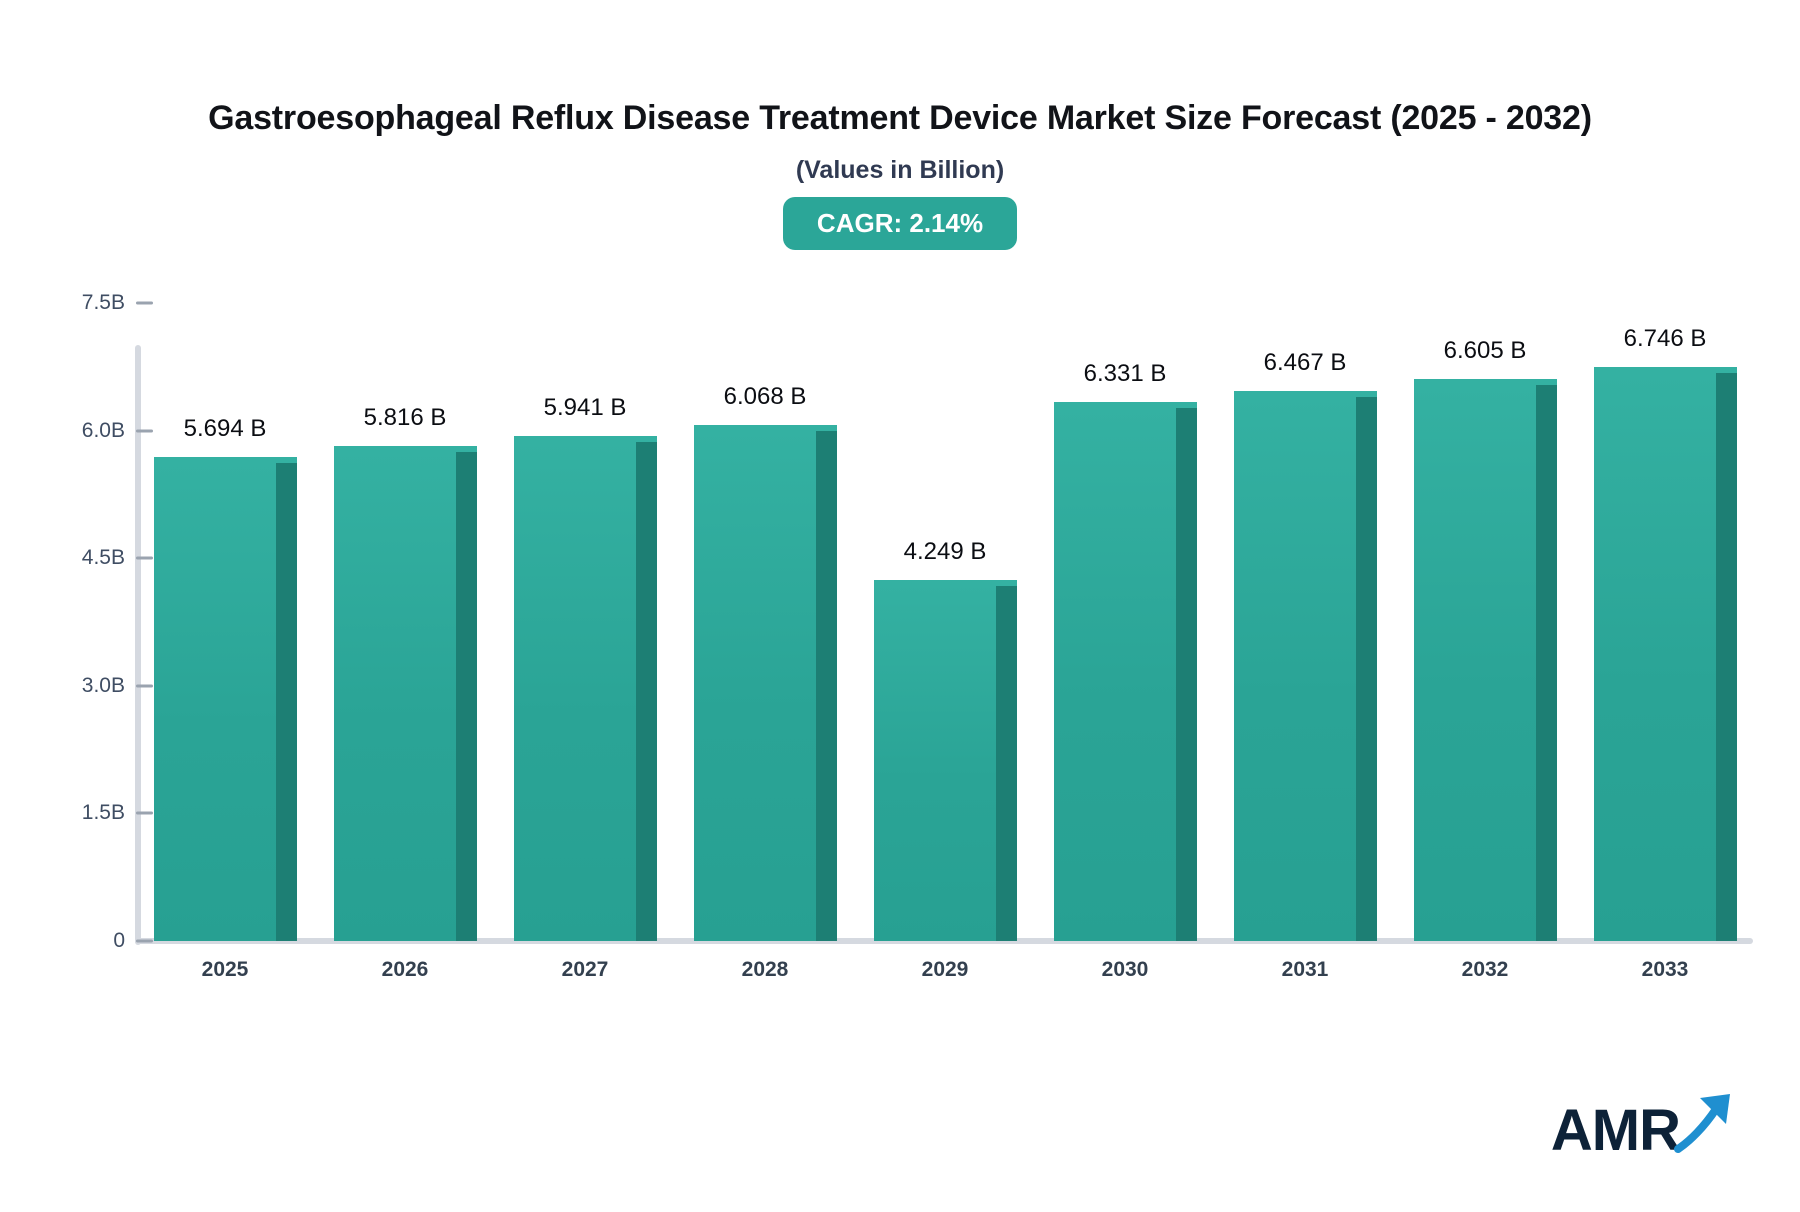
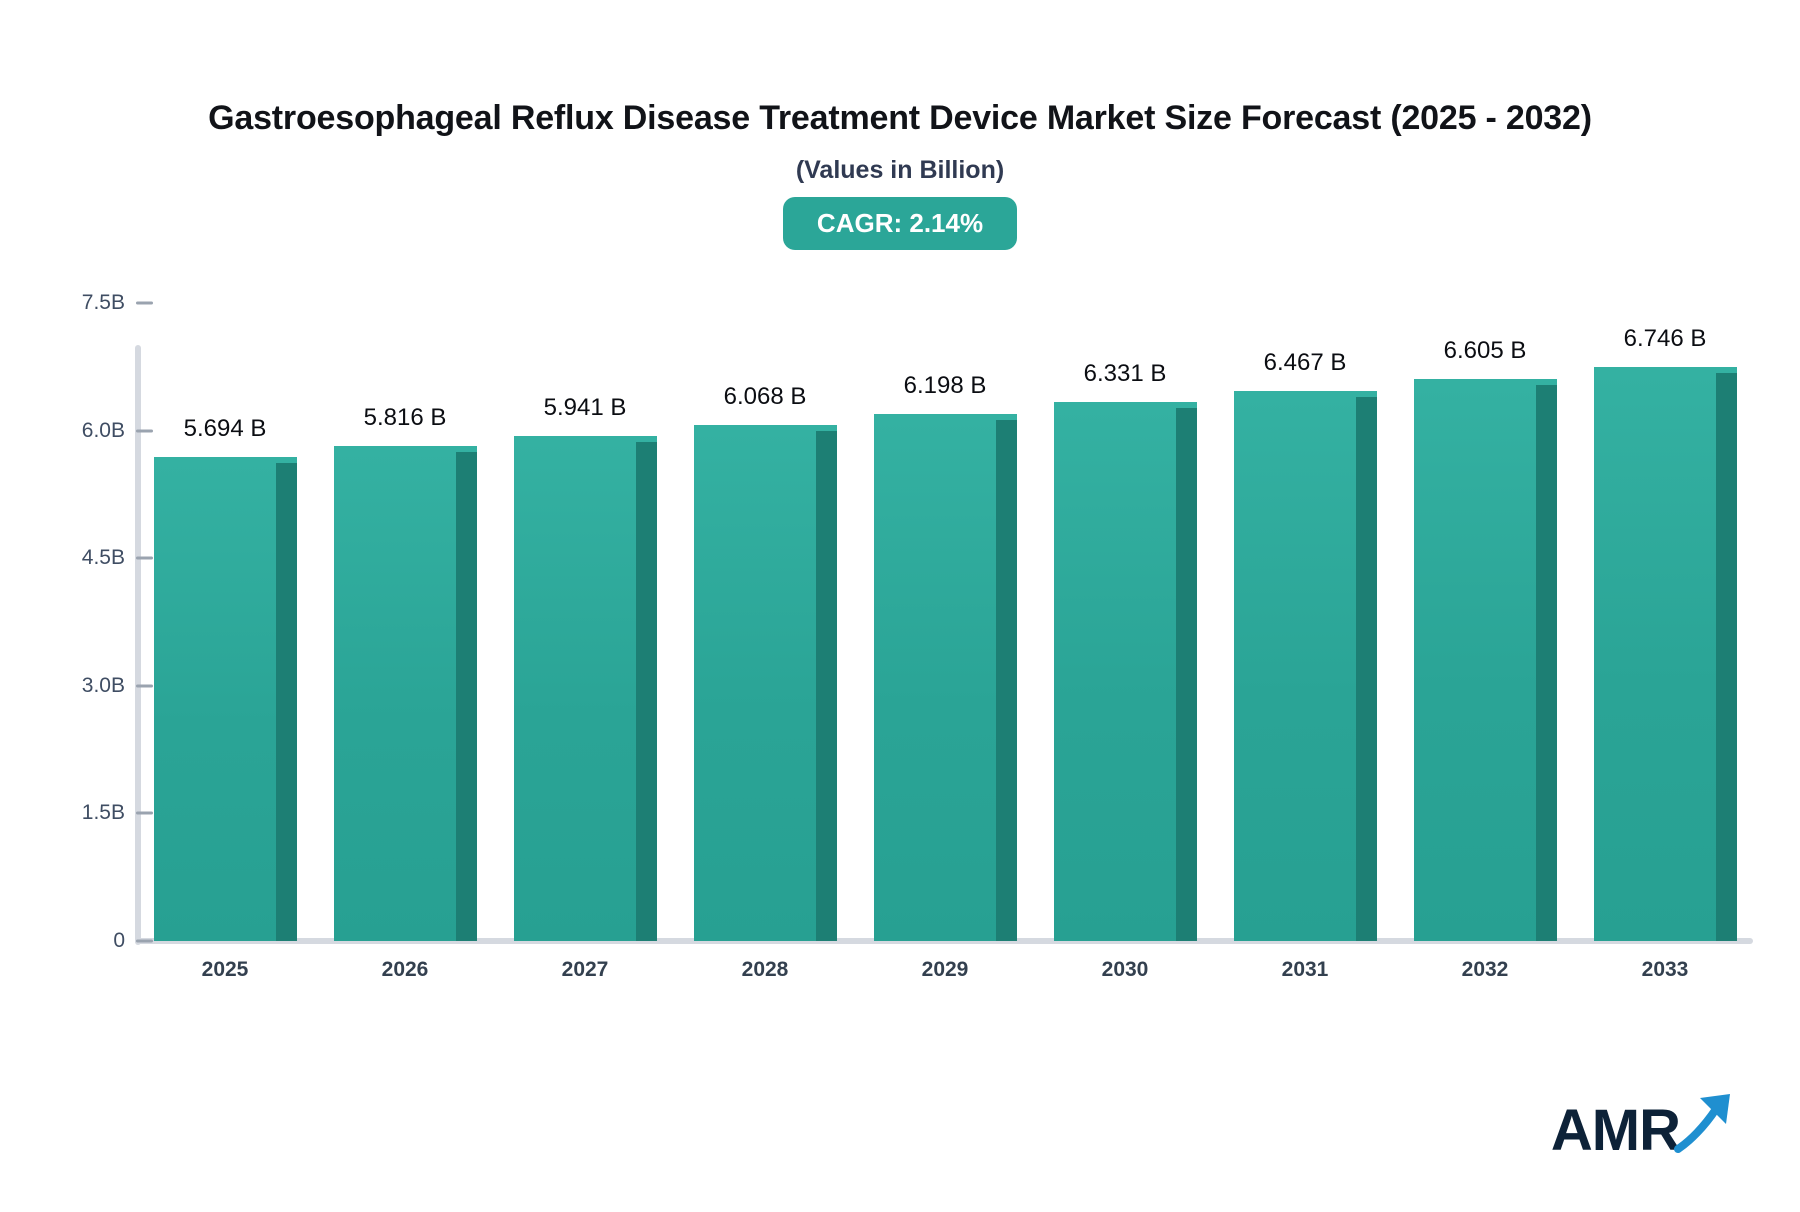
2029: 4.249 -> 6.198
